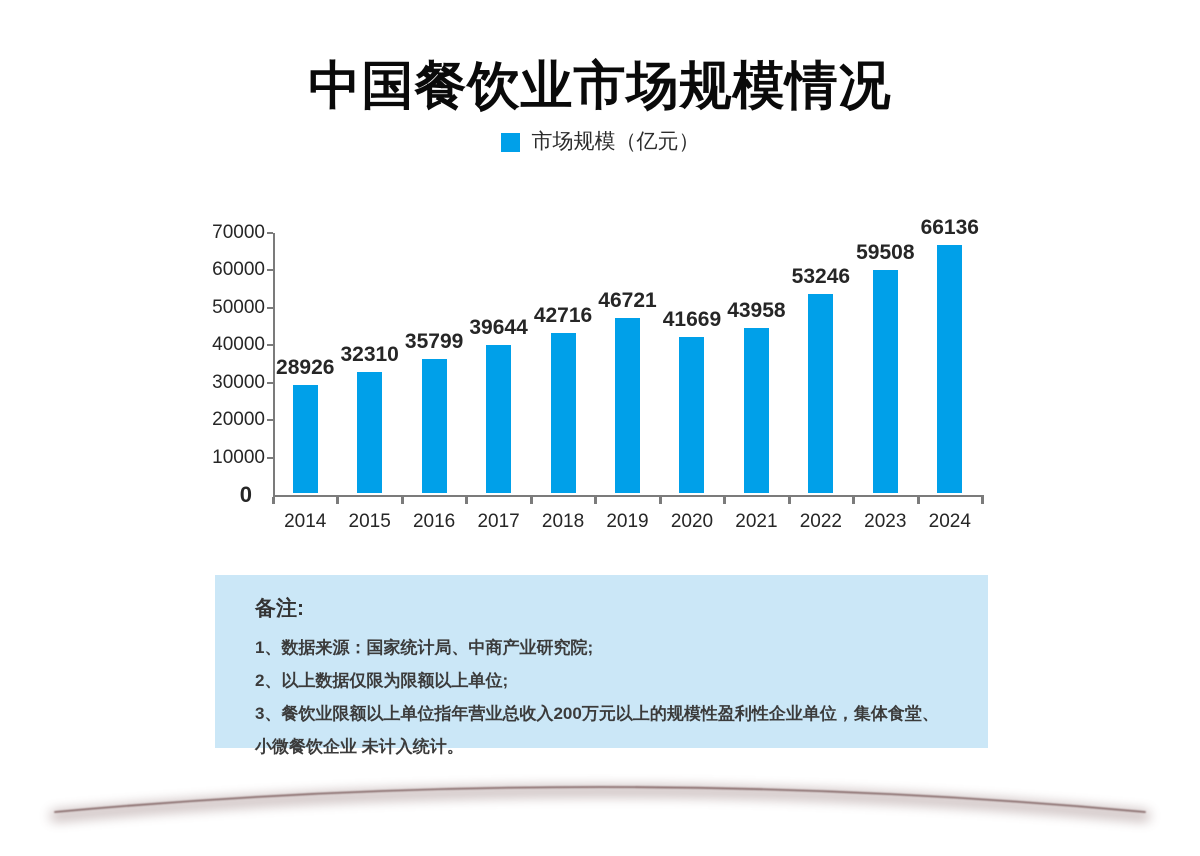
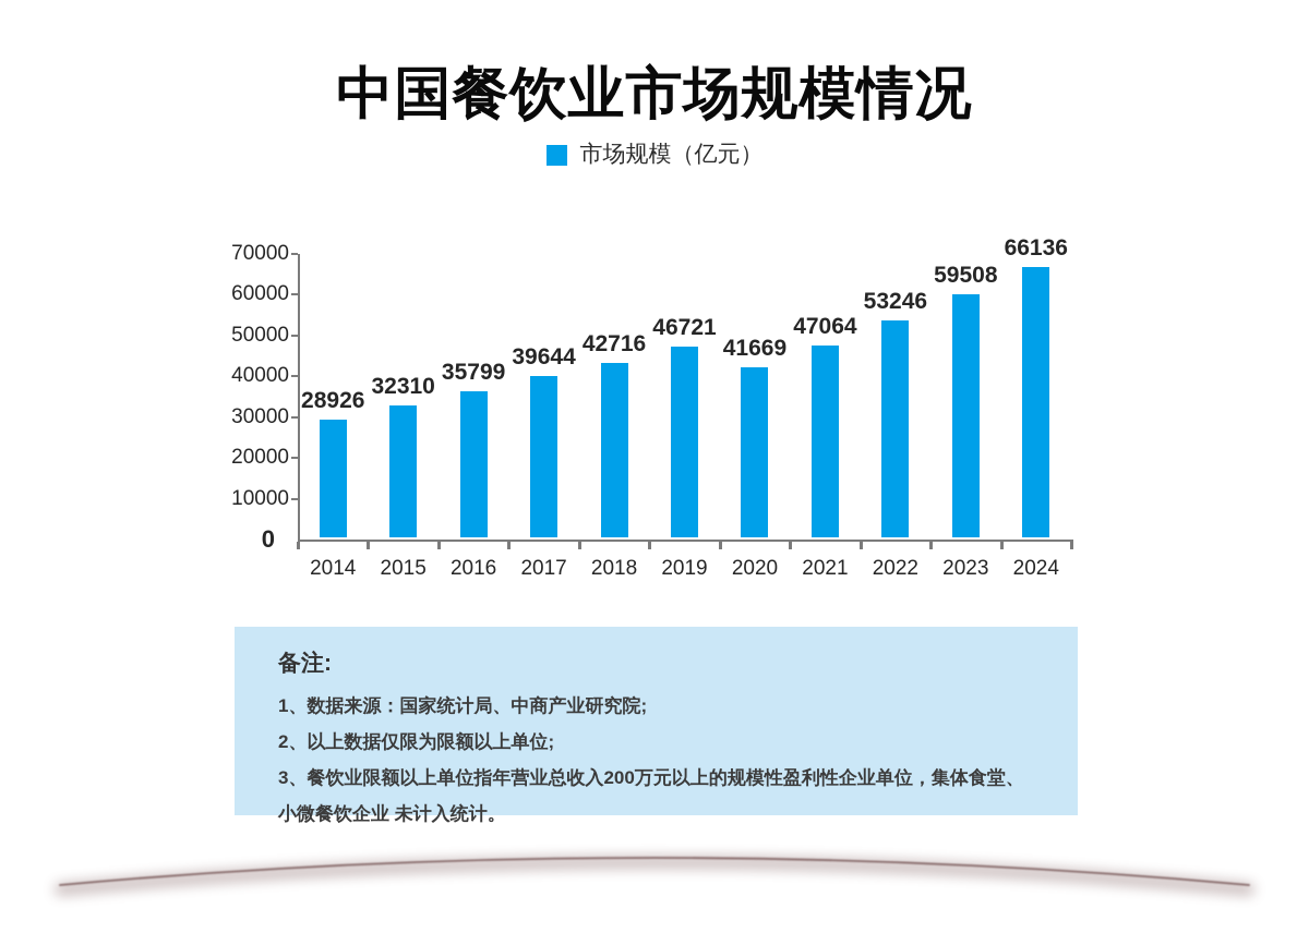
2021: 43958 -> 47064
